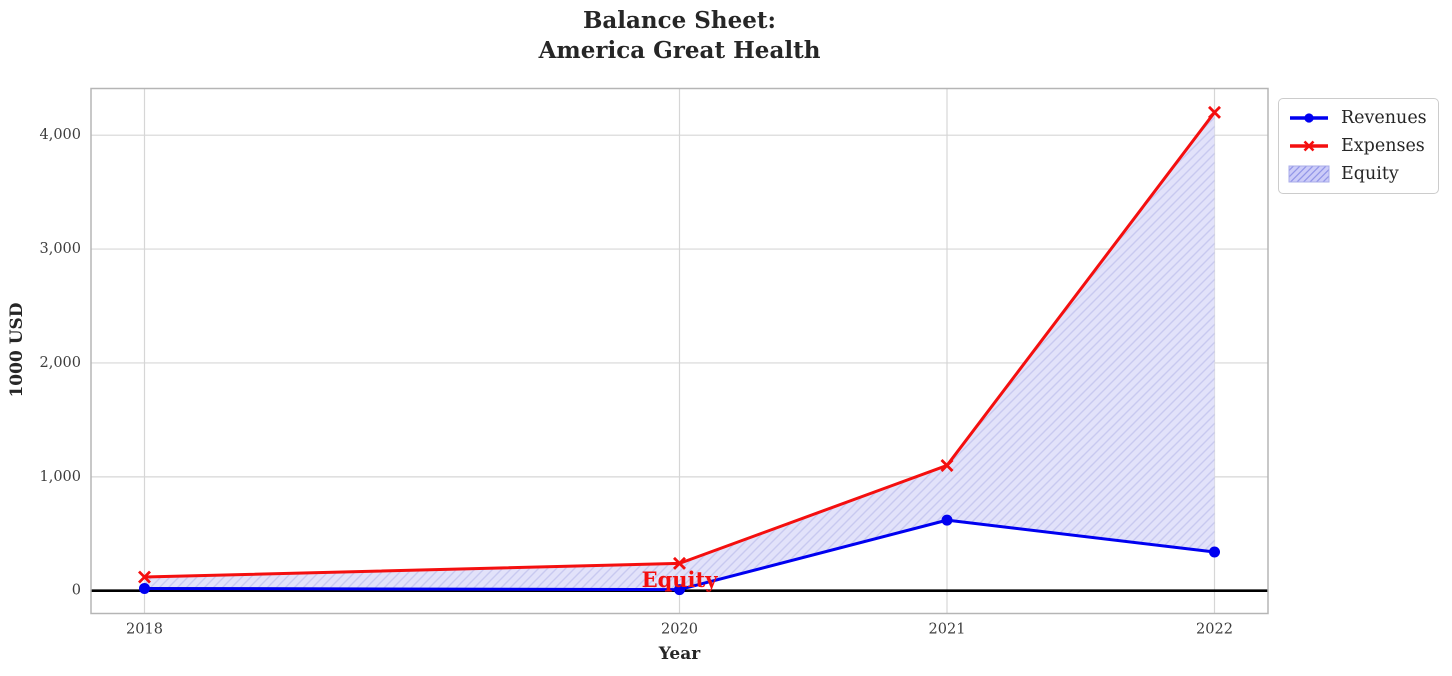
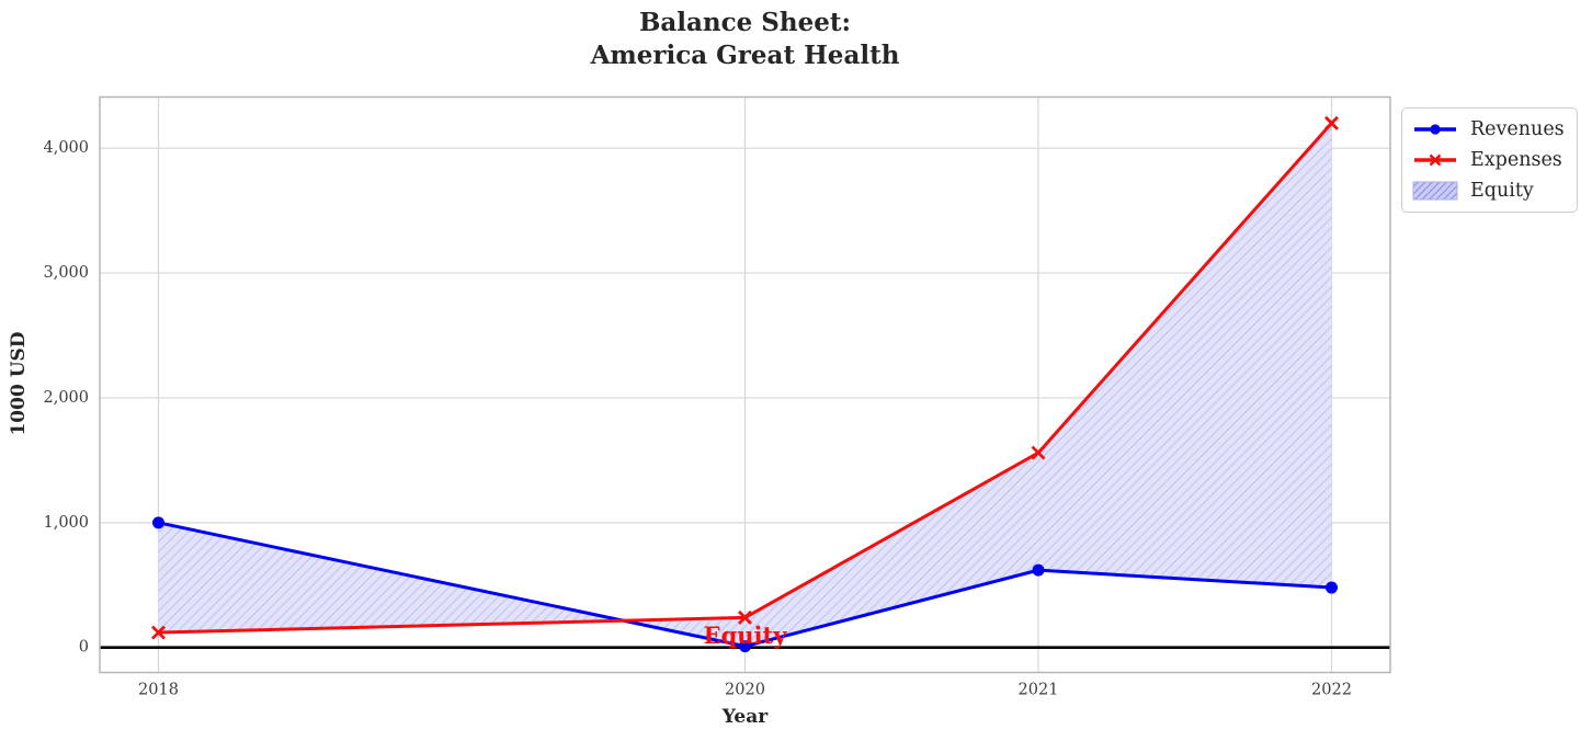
Revenues/2018: 20 -> 1000
Expenses/2021: 1100 -> 1560
Revenues/2022: 340 -> 480
